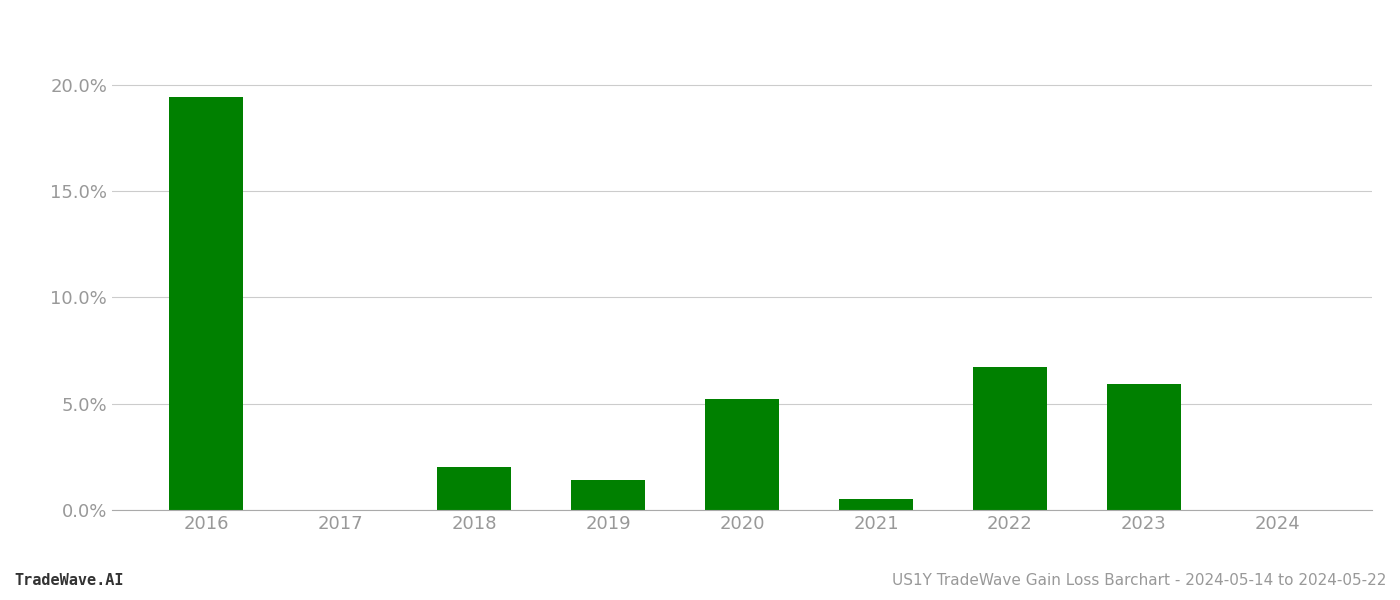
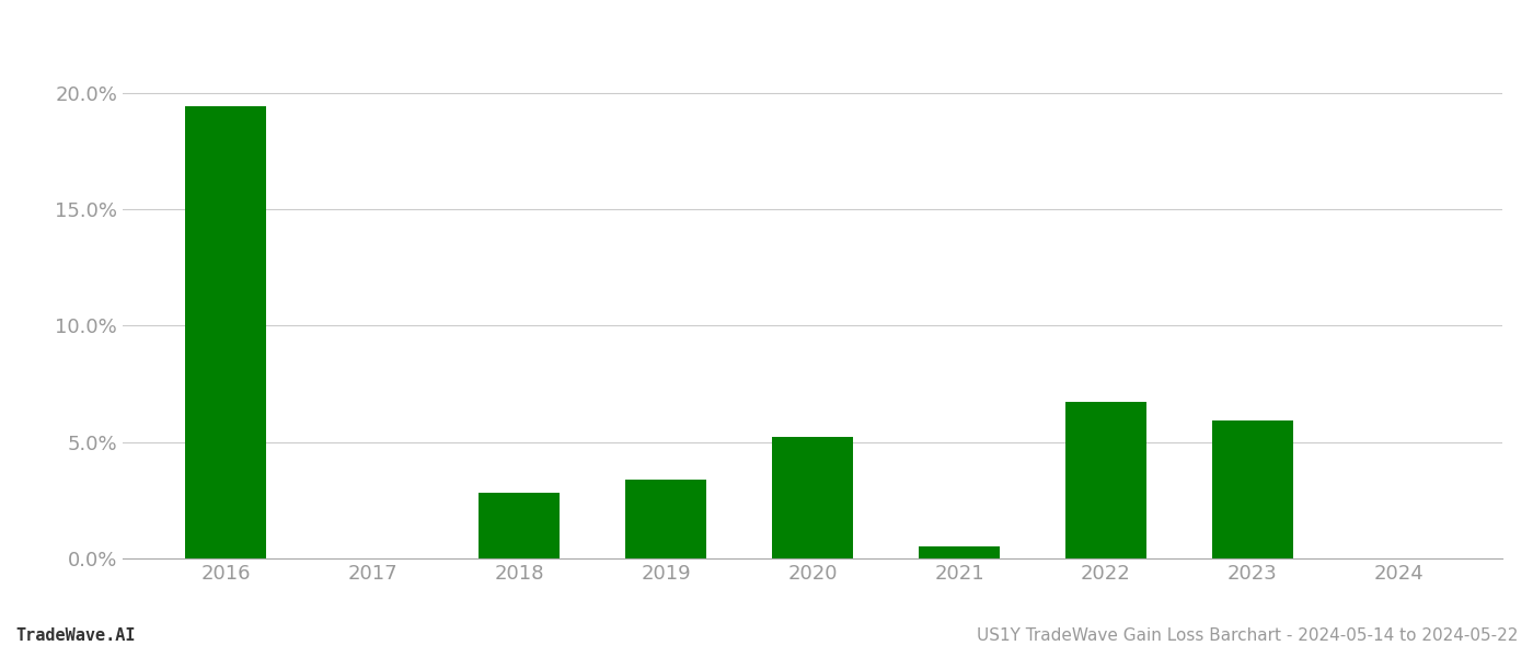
2018: 2.0% -> 2.8%
2019: 1.4% -> 3.4%
